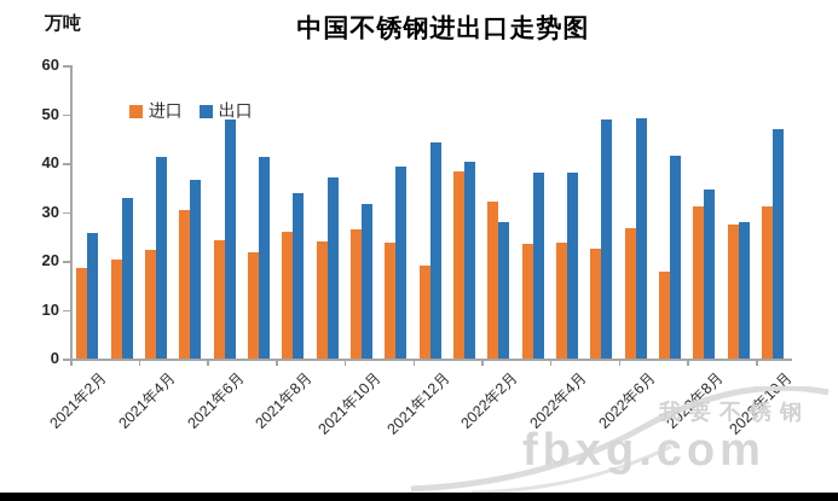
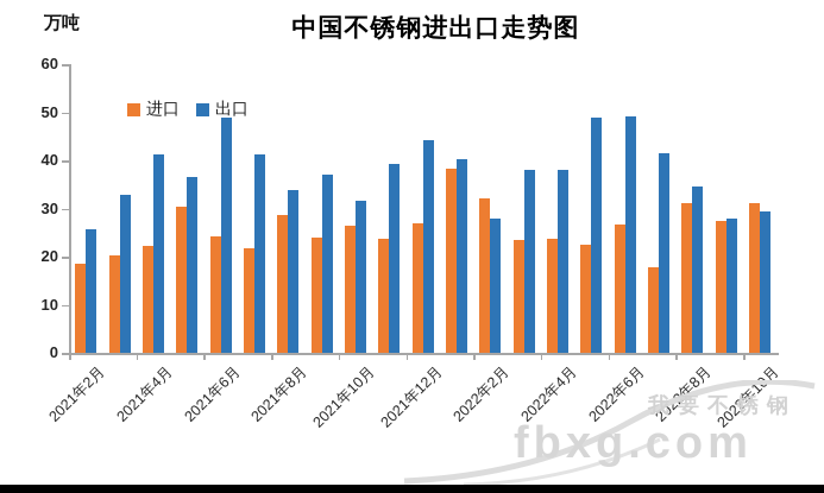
进口/2021年8月: 26 -> 29
进口/2021年12月: 19 -> 27
出口/2022年10月: 47 -> 30
